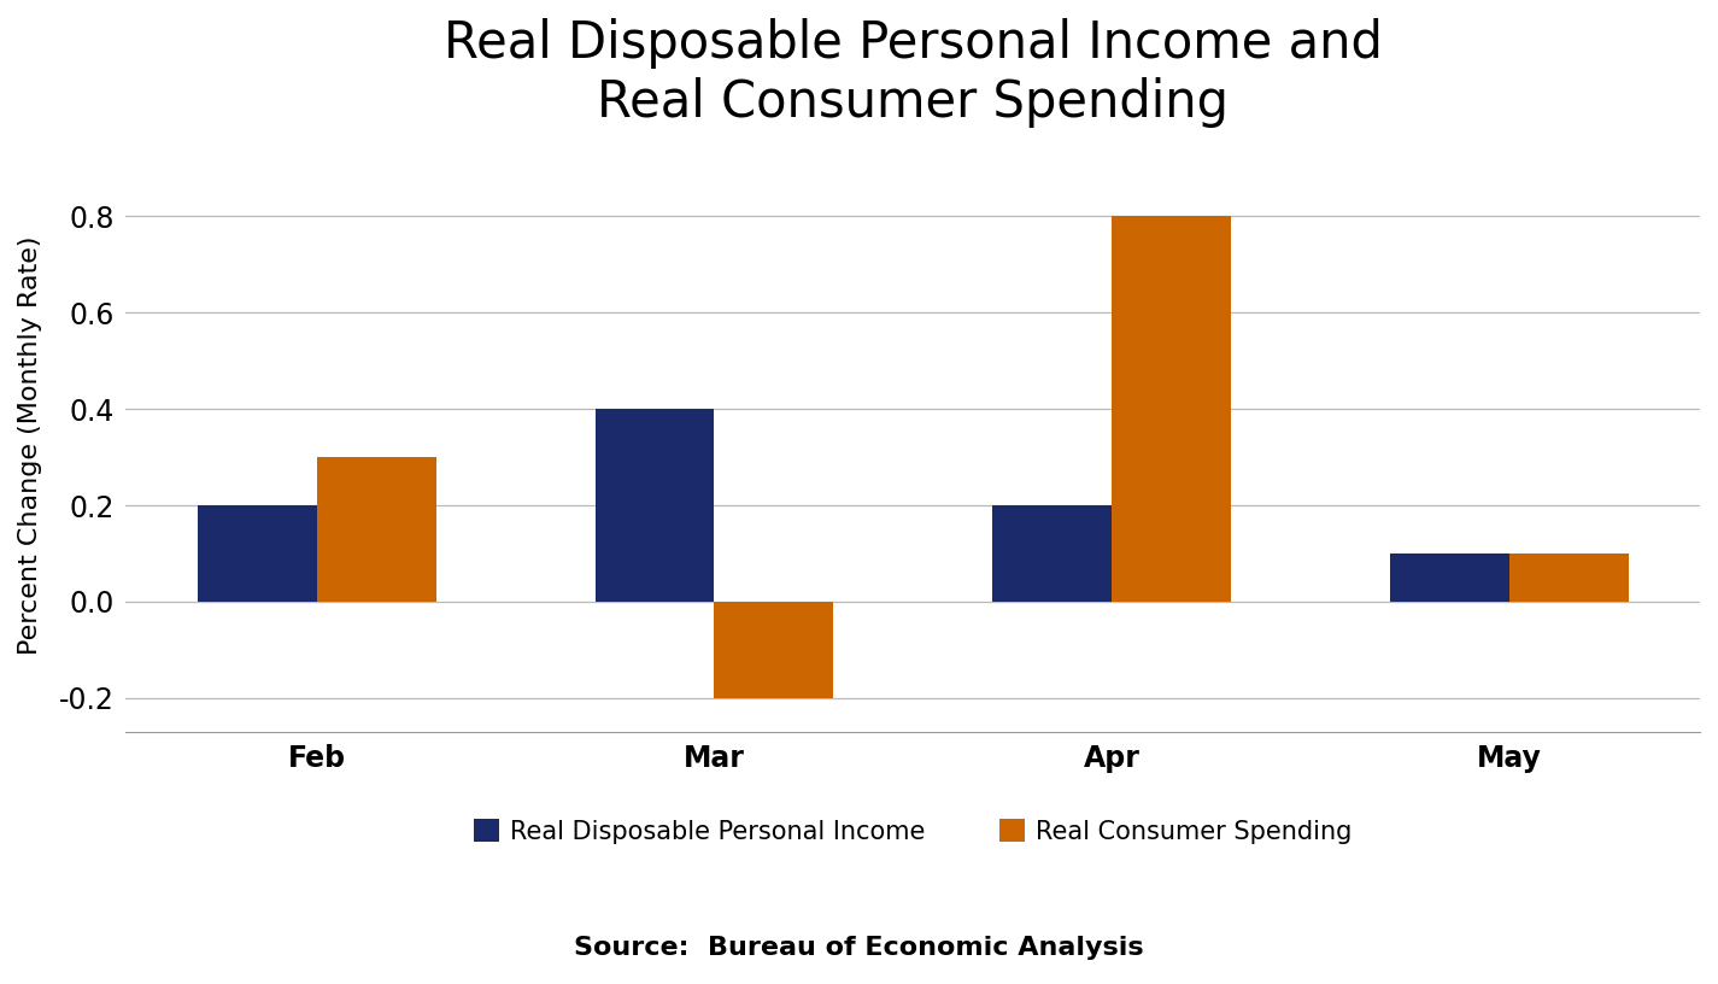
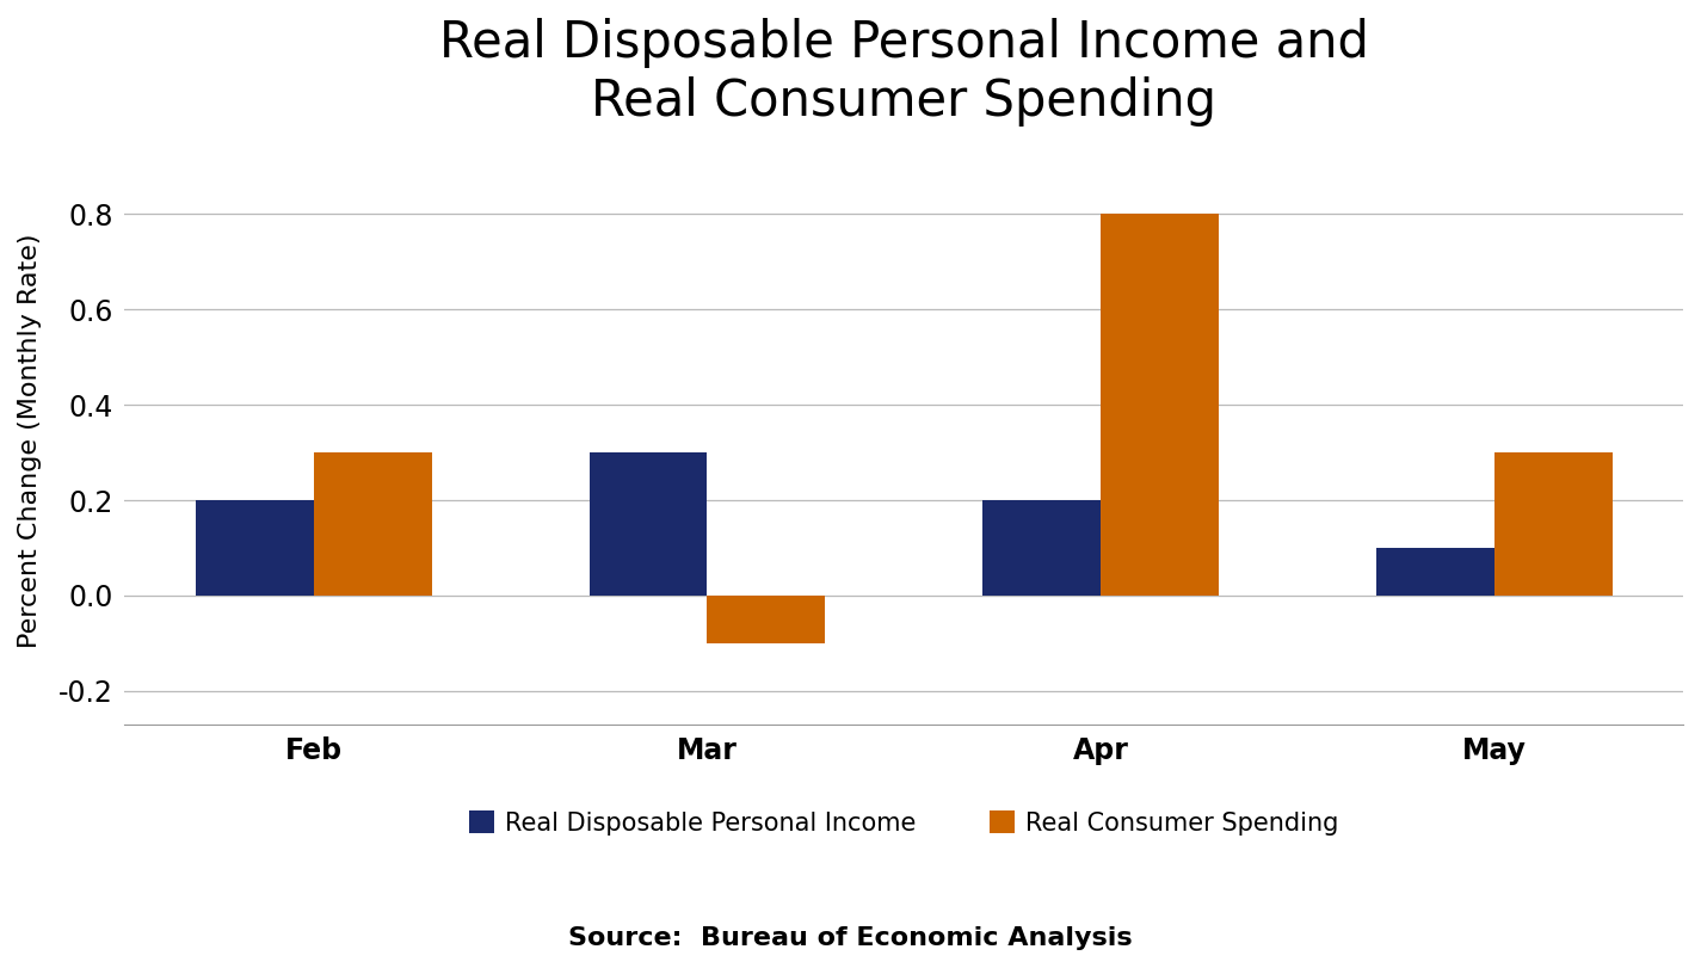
Real Disposable Personal Income/Mar: 0.4 -> 0.3
Real Consumer Spending/Mar: -0.2 -> -0.1
Real Consumer Spending/May: 0.1 -> 0.3
